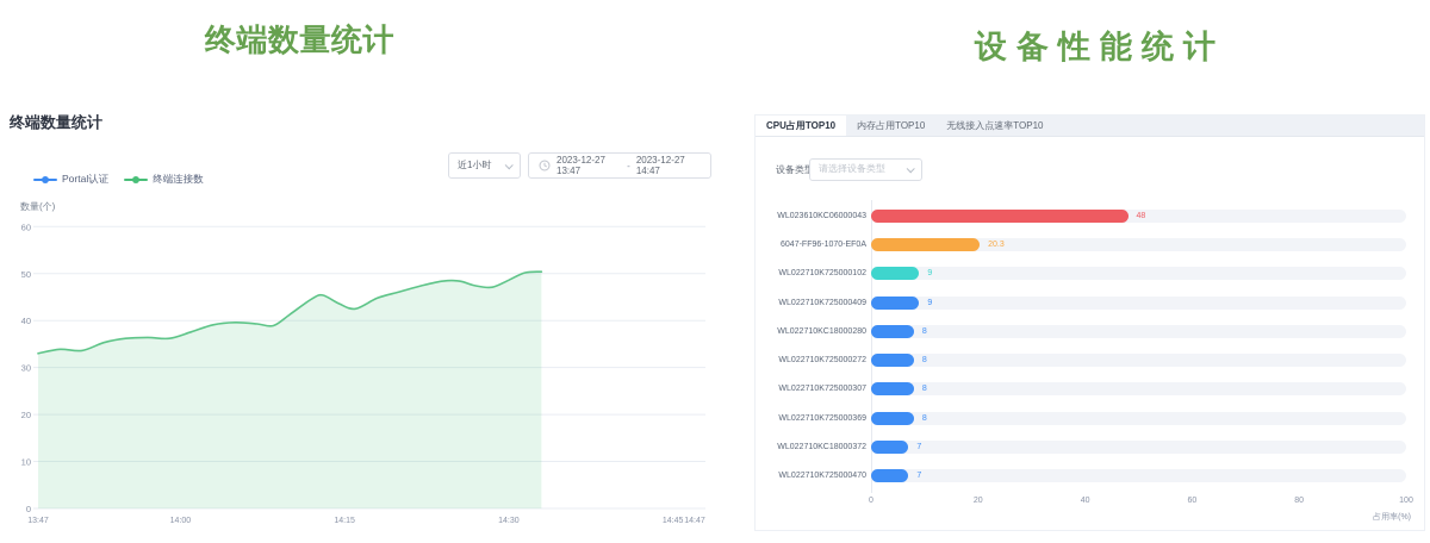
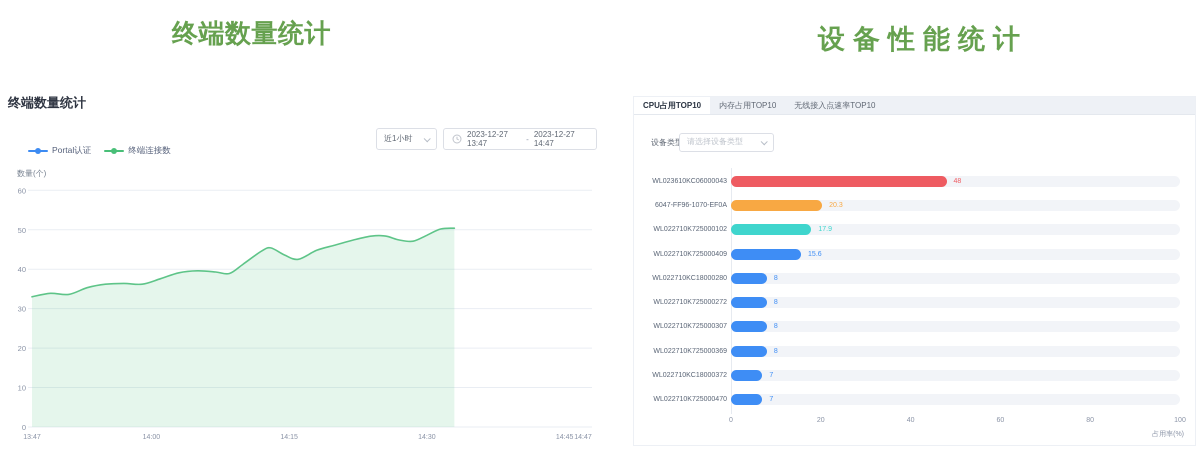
CPU占用TOP10/WL022710K725000102: 9 -> 17.9
CPU占用TOP10/WL022710K725000409: 9 -> 15.6
